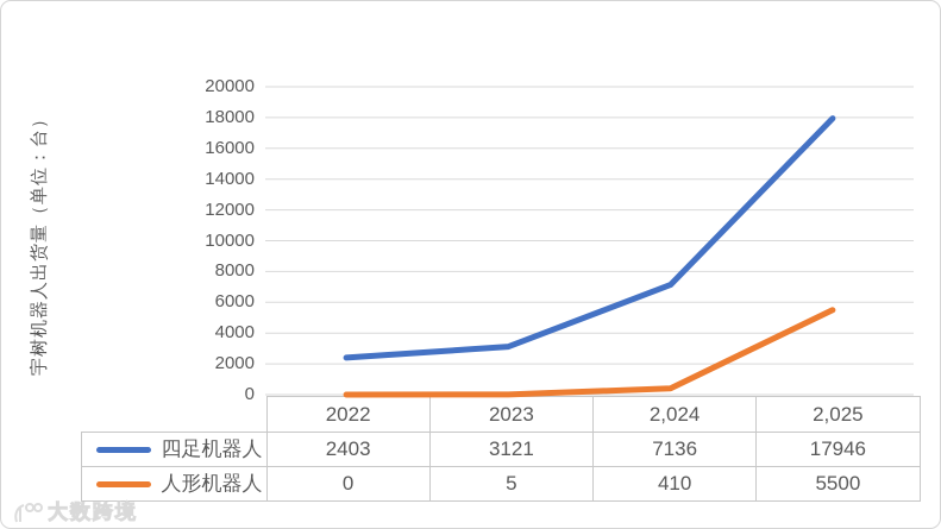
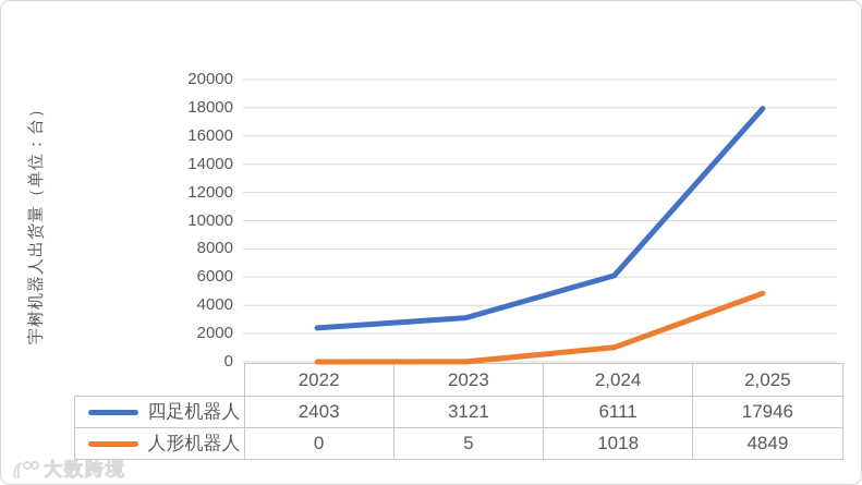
四足机器人/2,024: 7136 -> 6111
人形机器人/2,024: 410 -> 1018
人形机器人/2,025: 5500 -> 4849
